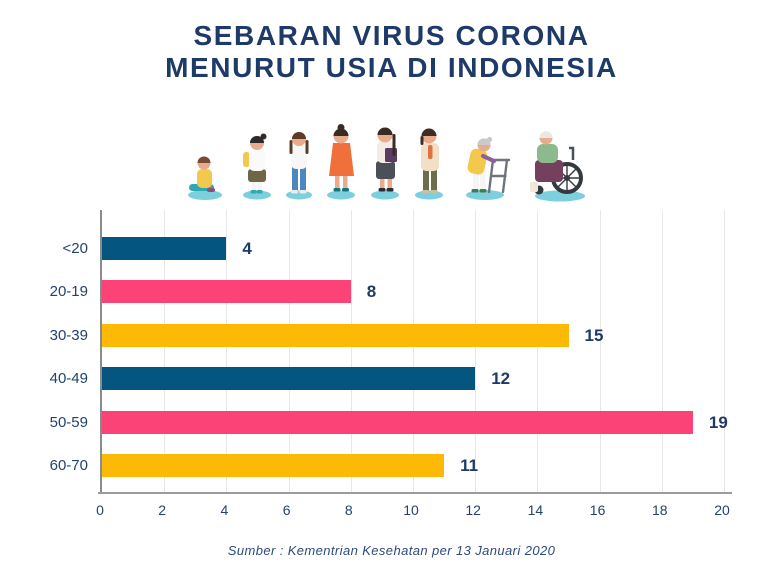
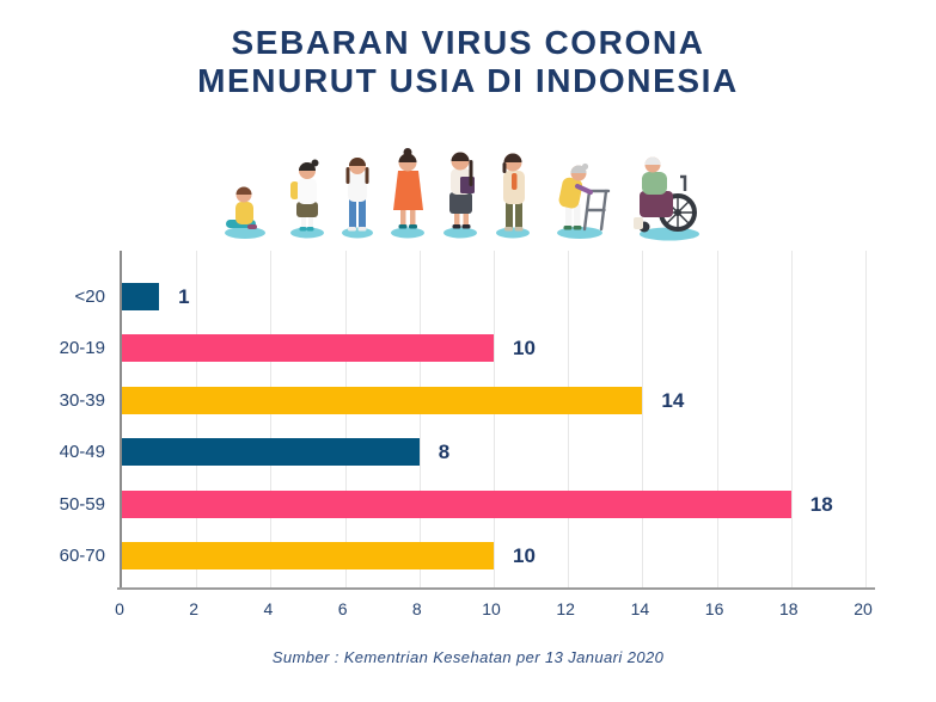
<20: 4 -> 1
20-19: 8 -> 10
30-39: 15 -> 14
40-49: 12 -> 8
50-59: 19 -> 18
60-70: 11 -> 10
